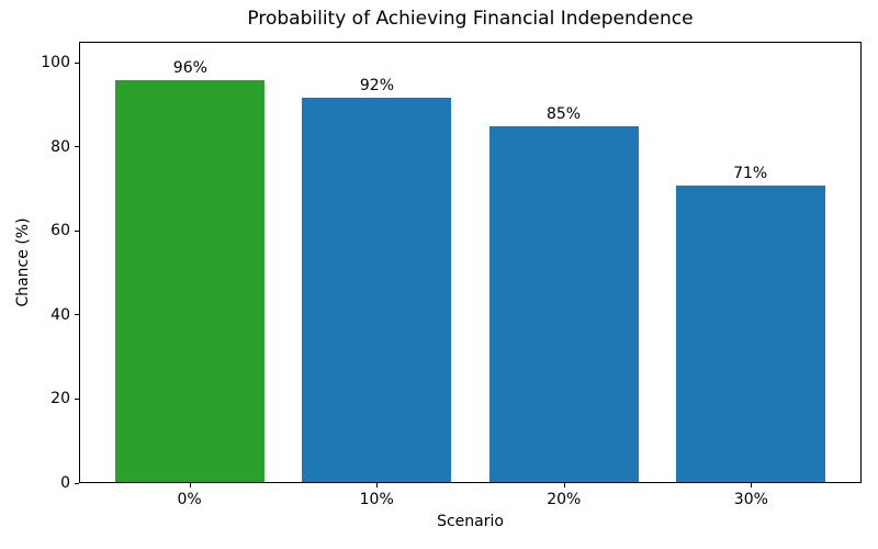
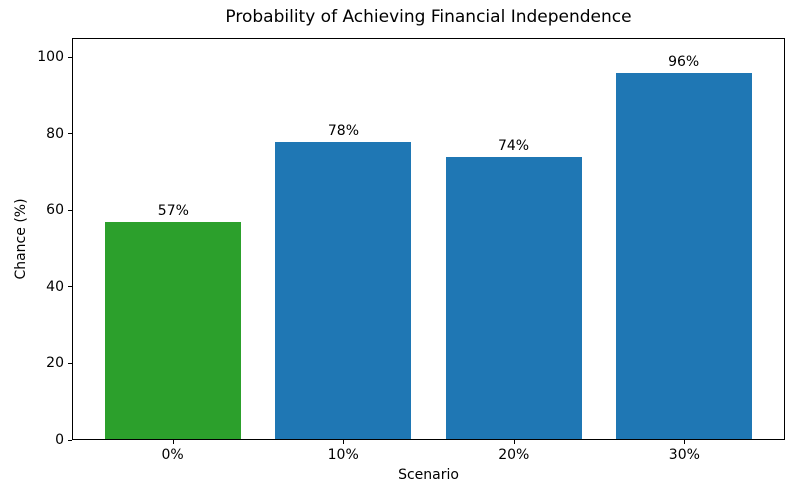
0%: 96% -> 57%
10%: 92% -> 78%
20%: 85% -> 74%
30%: 71% -> 96%
